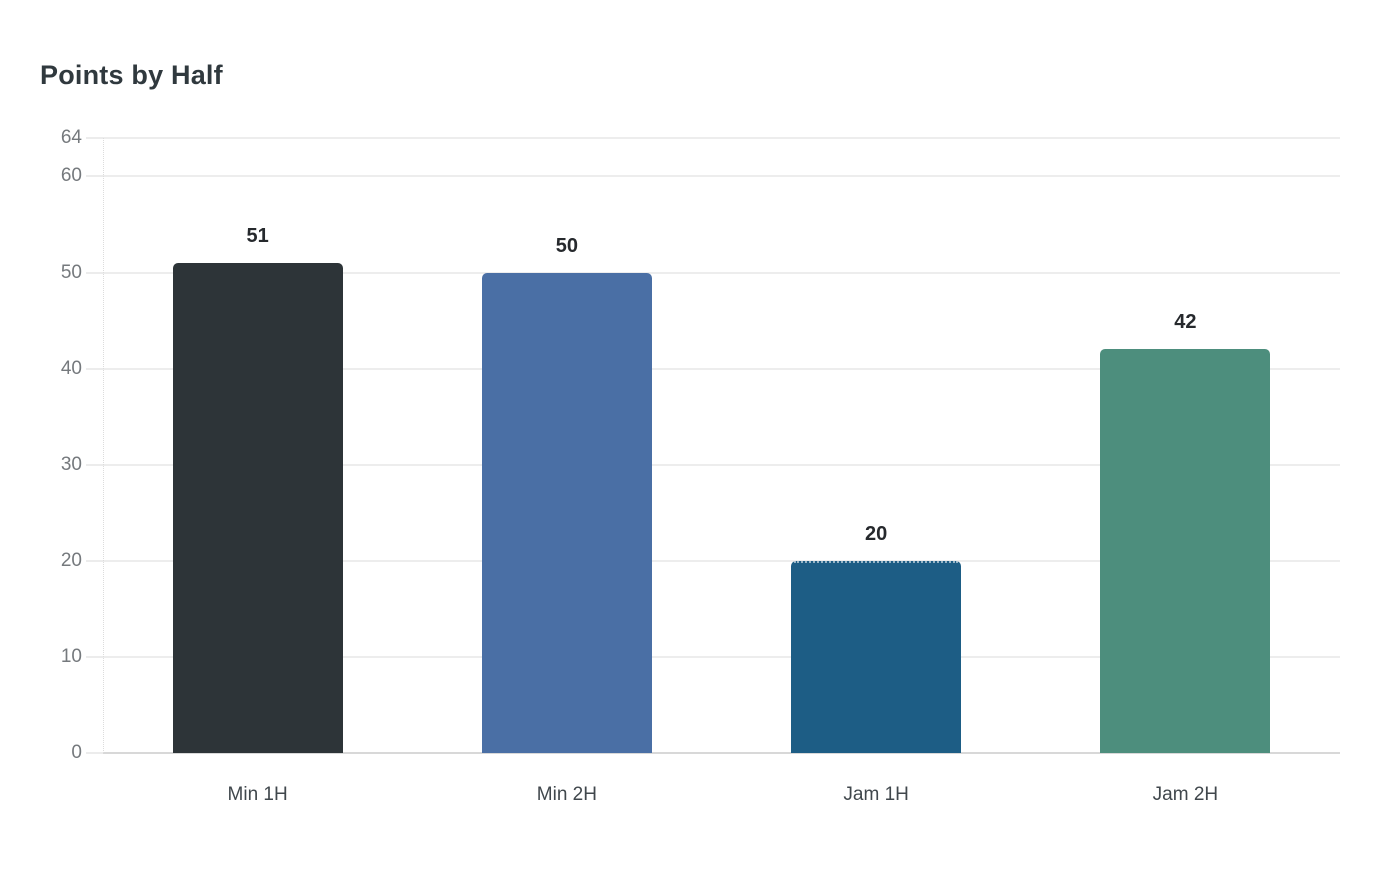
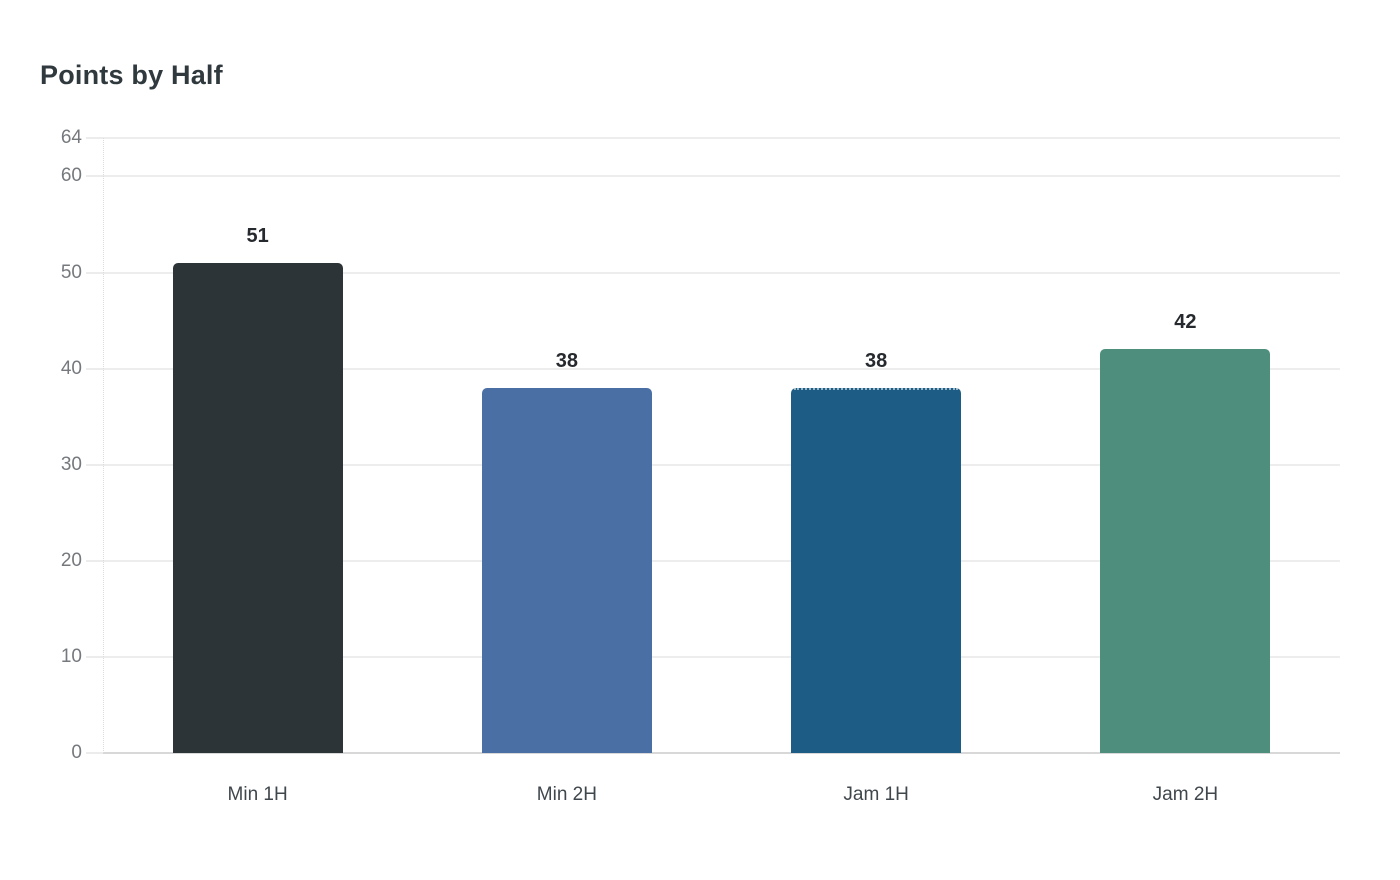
Min 2H: 50 -> 38
Jam 1H: 20 -> 38
